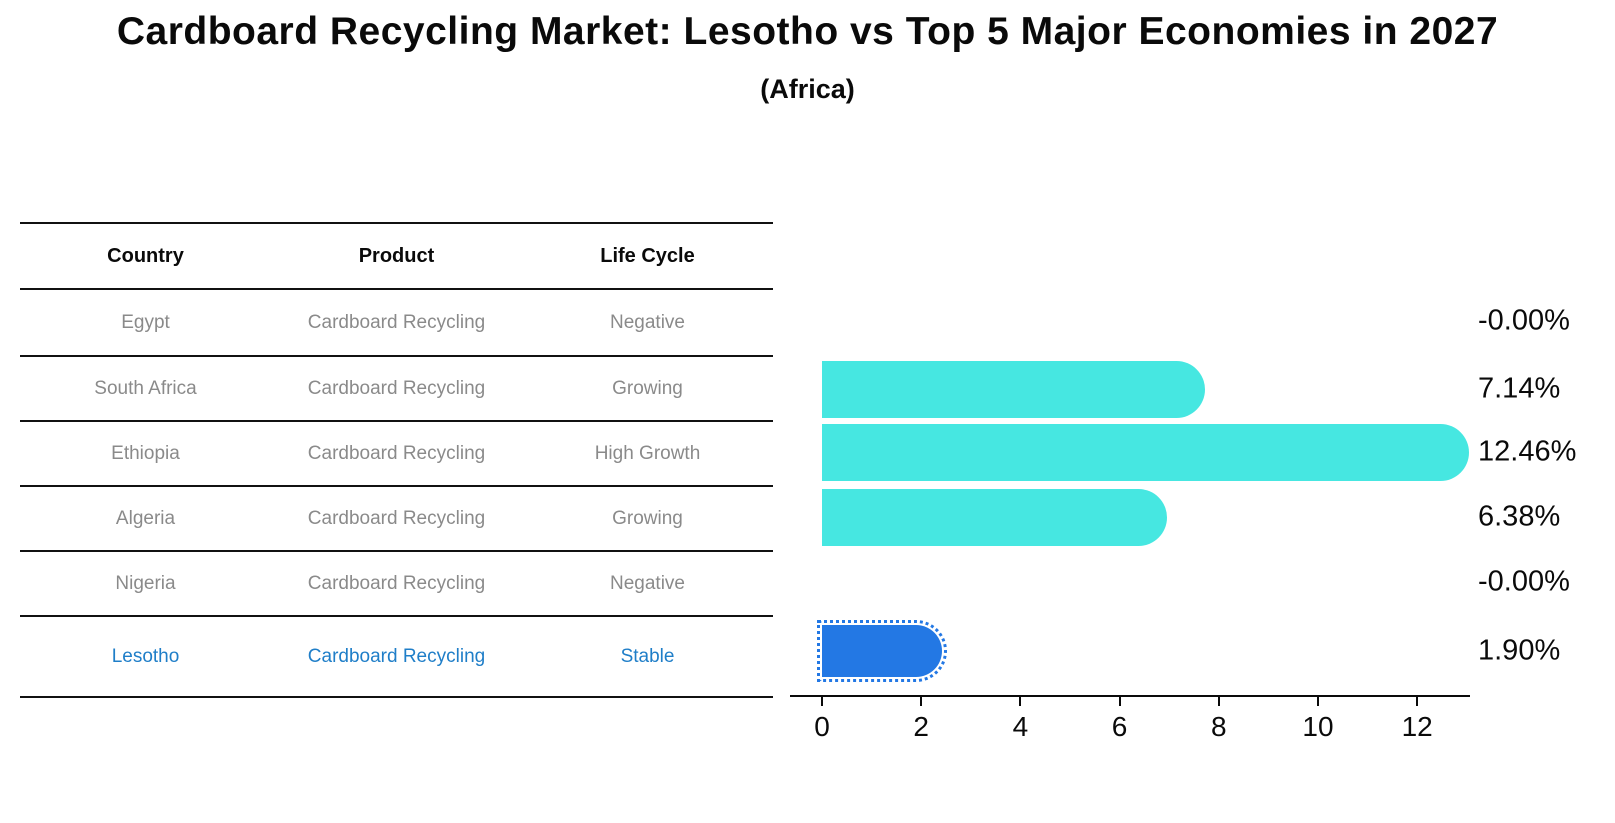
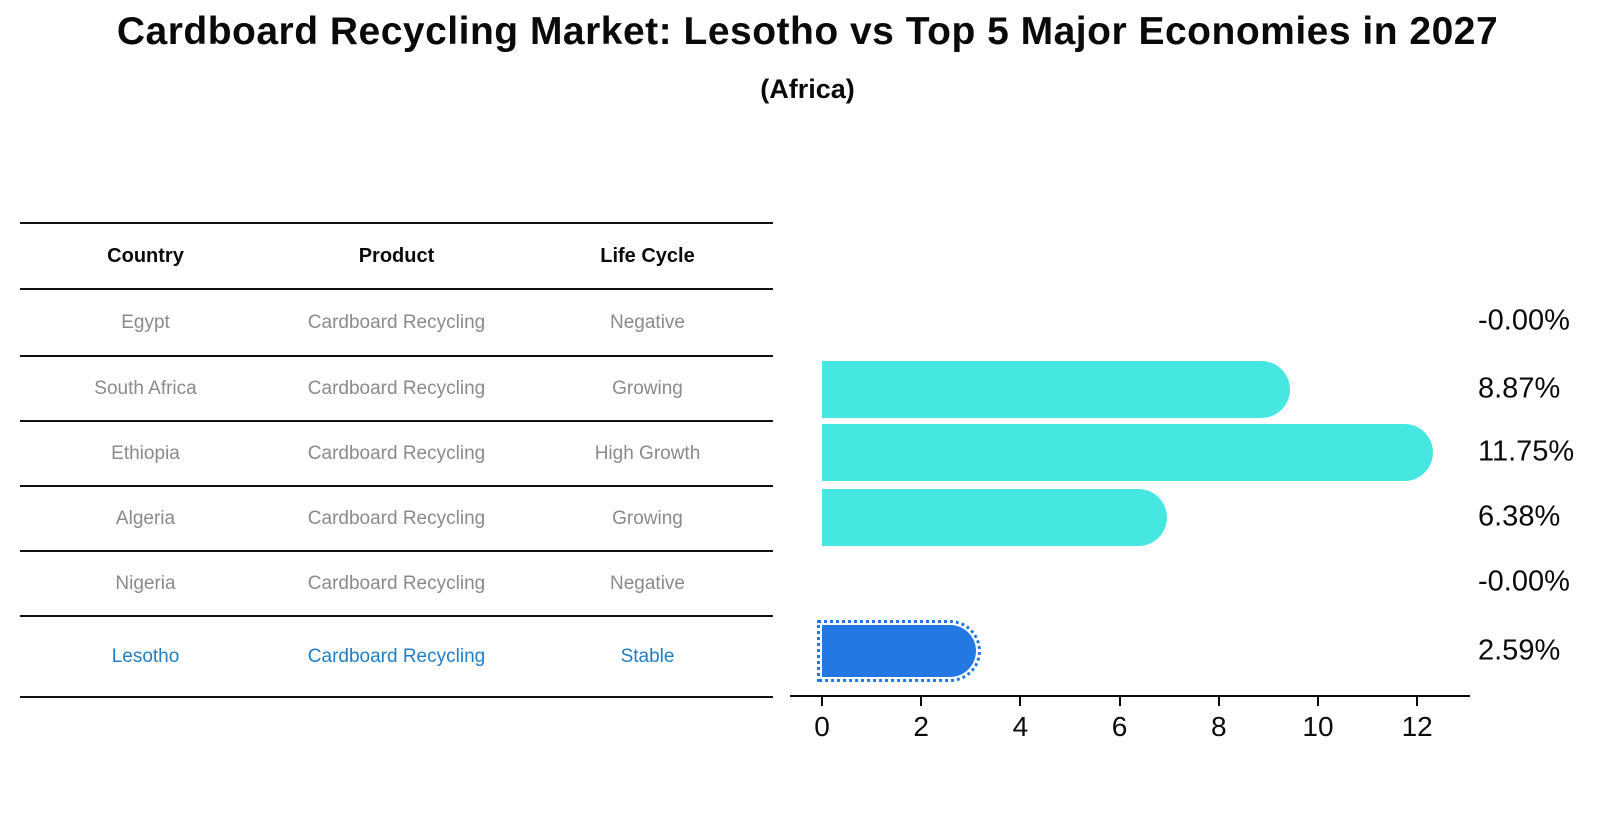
South Africa: 7.14% -> 8.87%
Ethiopia: 12.46% -> 11.75%
Lesotho: 1.90% -> 2.59%
